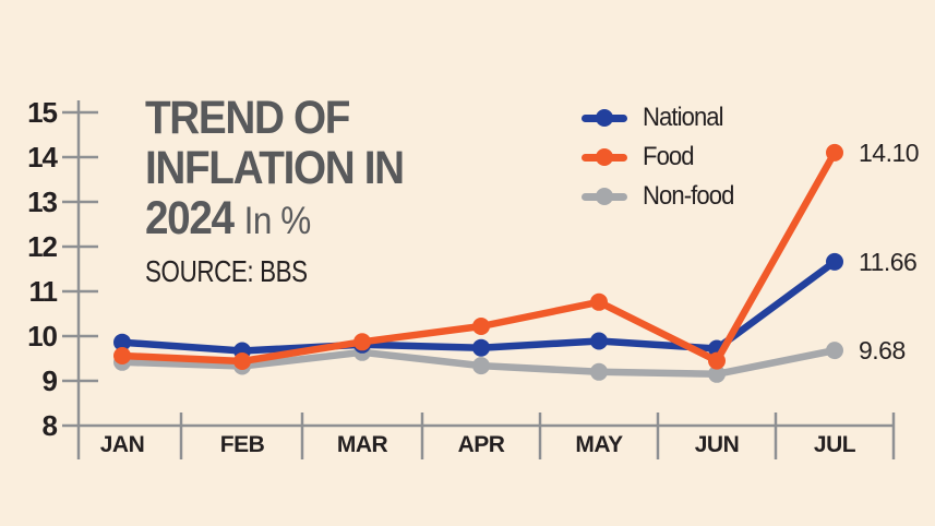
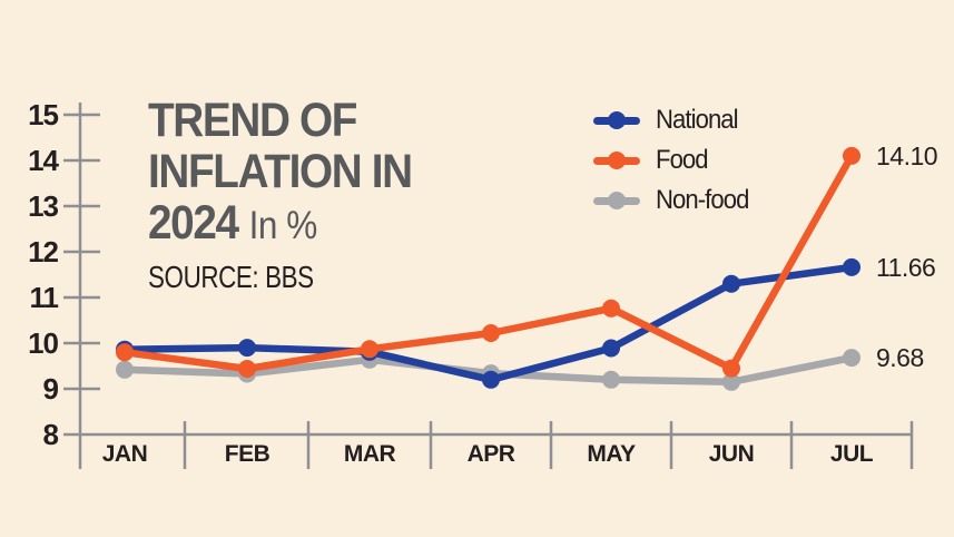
Food/JAN: 9.6 -> 9.8
National/FEB: 9.7 -> 9.9
National/APR: 9.7 -> 9.2
National/JUN: 9.7 -> 11.3
